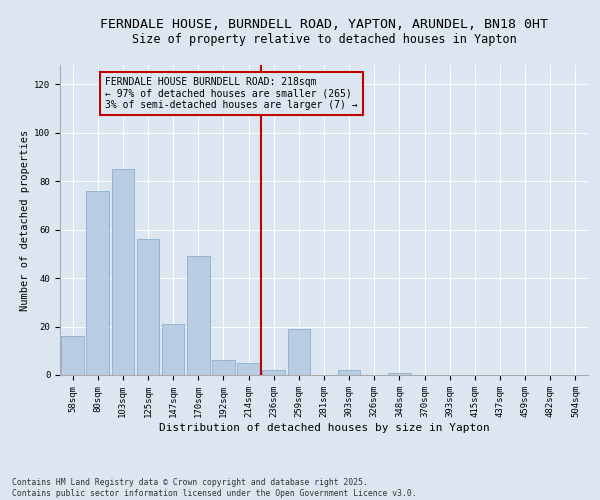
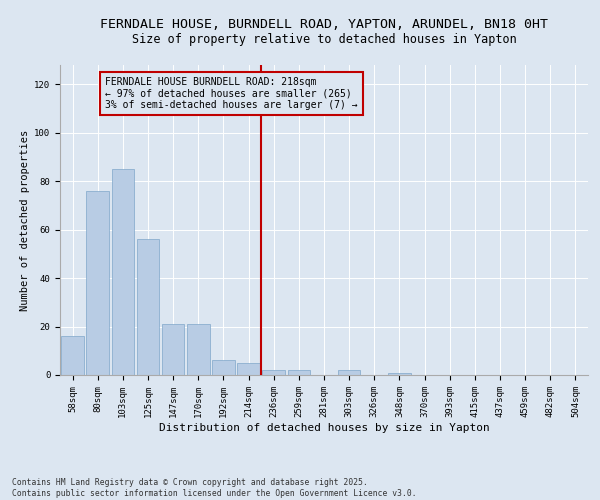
170sqm: 49 -> 21
259sqm: 19 -> 2
